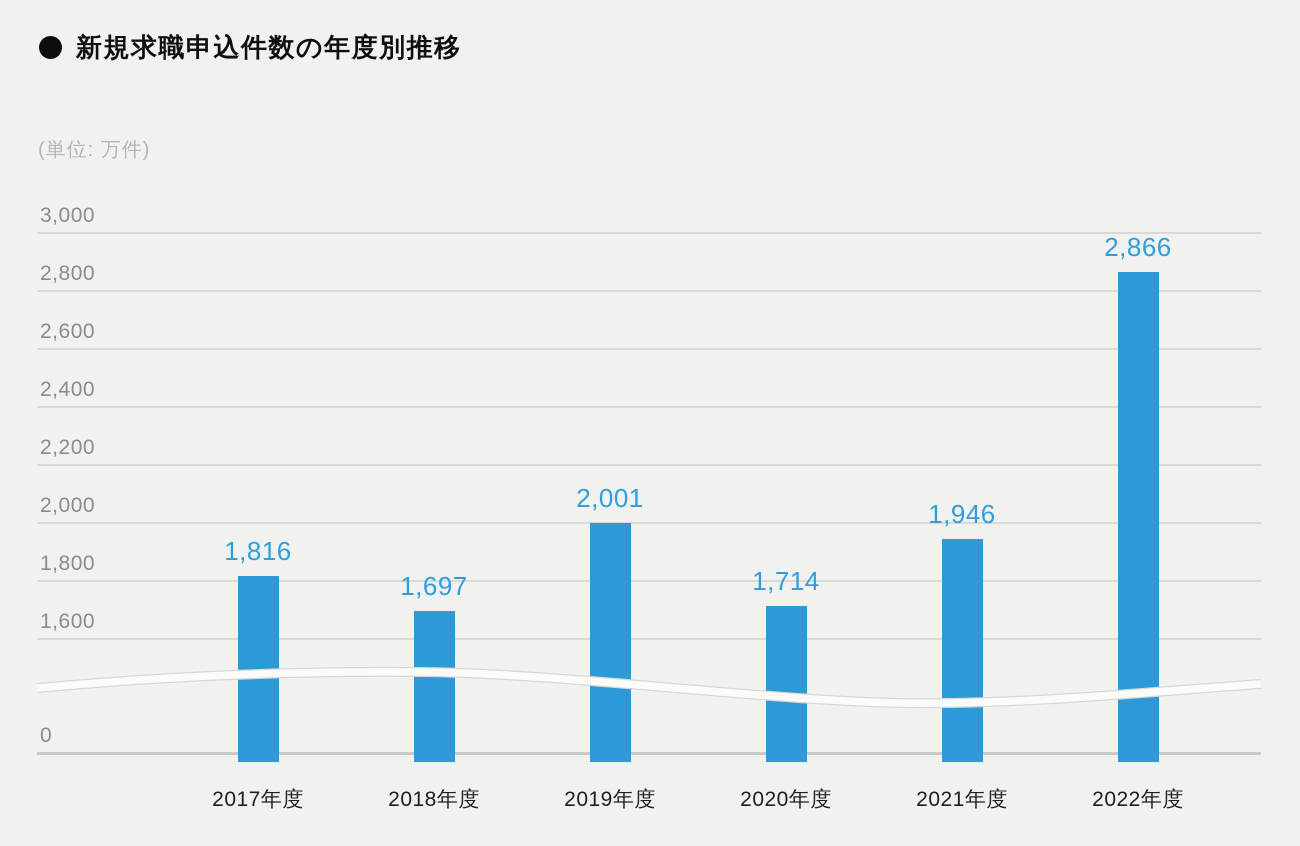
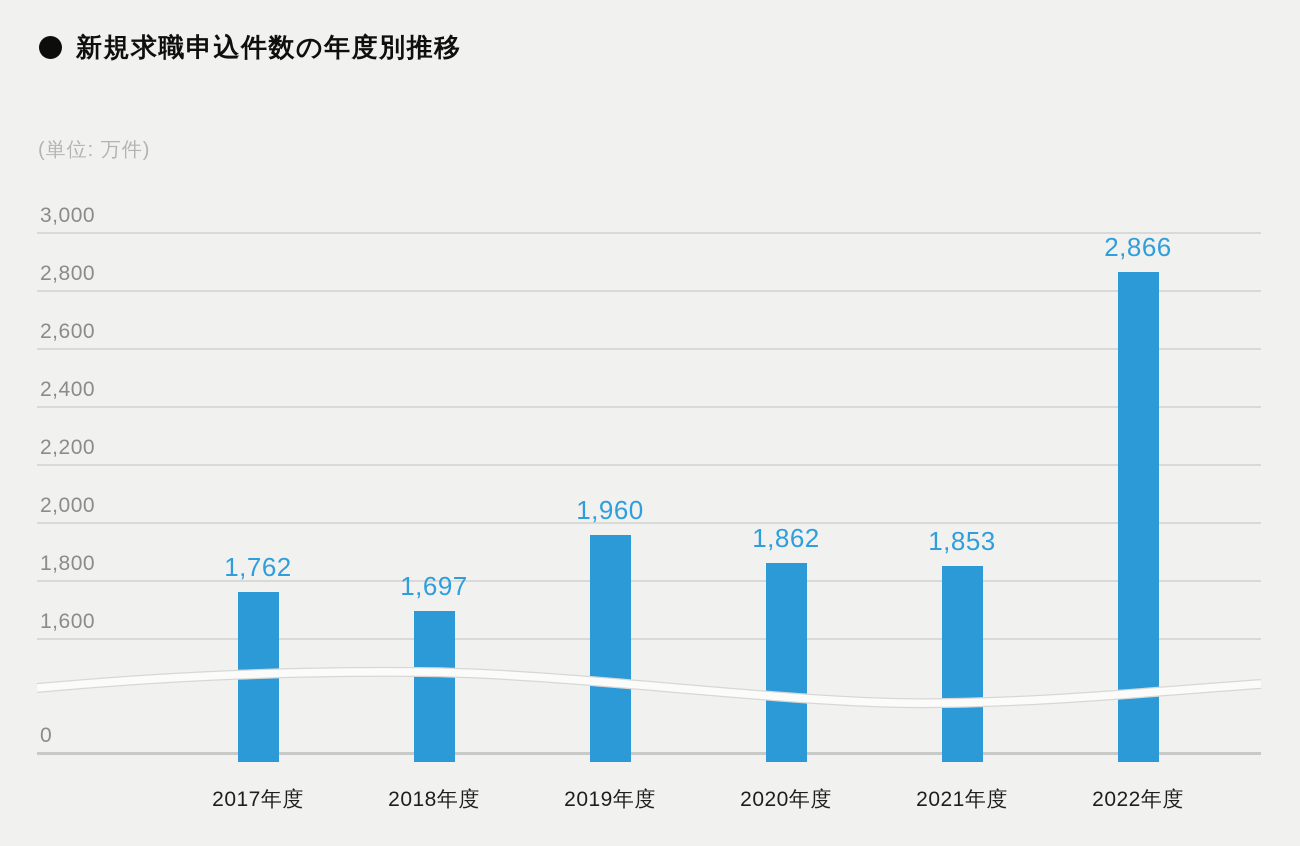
2017年度: 1,816 -> 1,762
2019年度: 2,001 -> 1,960
2020年度: 1,714 -> 1,862
2021年度: 1,946 -> 1,853
